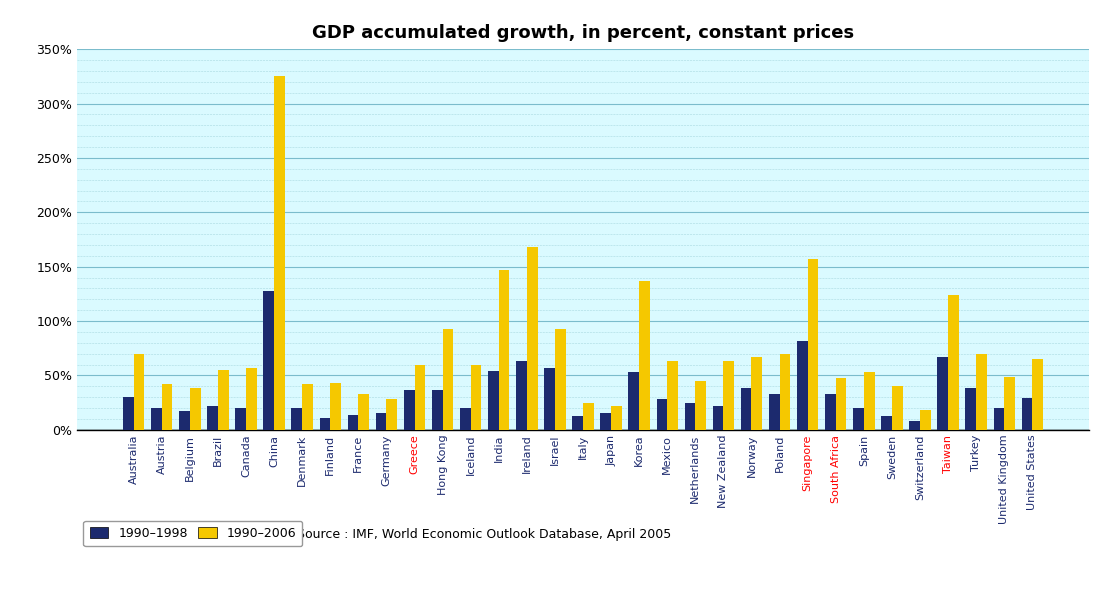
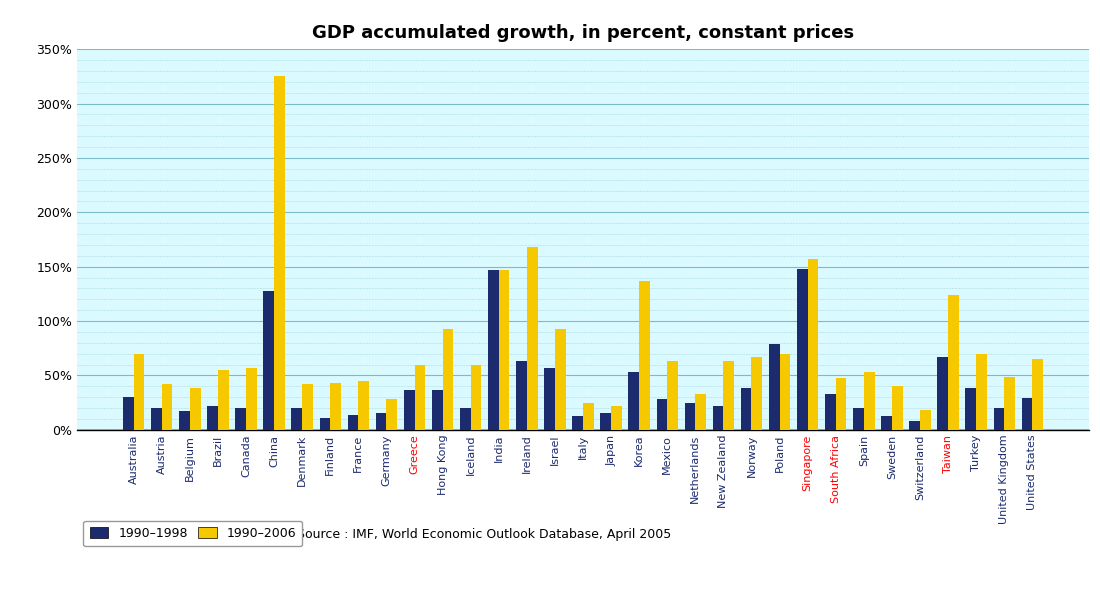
1990–2006/France: 33% -> 45%
1990–1998/India: 54% -> 147%
1990–2006/Netherlands: 45% -> 33%
1990–1998/Poland: 33% -> 79%
1990–1998/Singapore: 82% -> 148%
